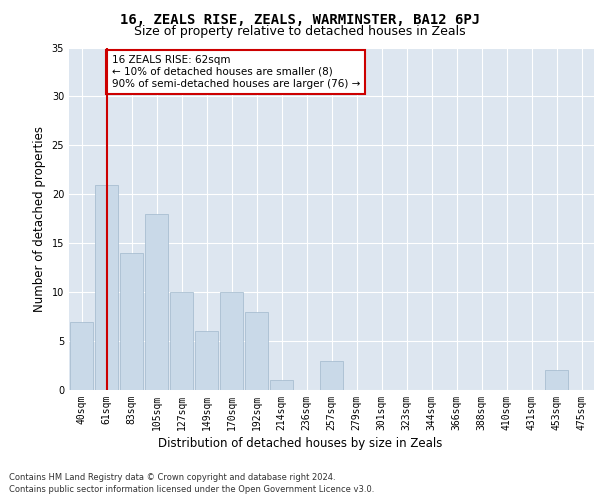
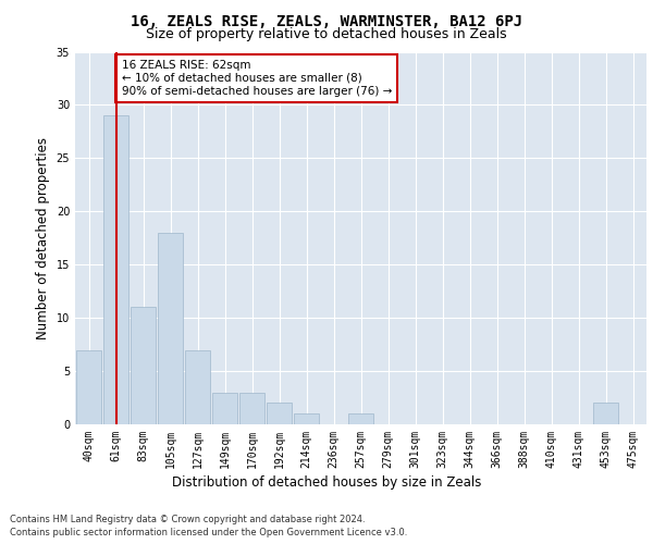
61sqm: 21 -> 29
83sqm: 14 -> 11
127sqm: 10 -> 7
149sqm: 6 -> 3
170sqm: 10 -> 3
192sqm: 8 -> 2
257sqm: 3 -> 1
